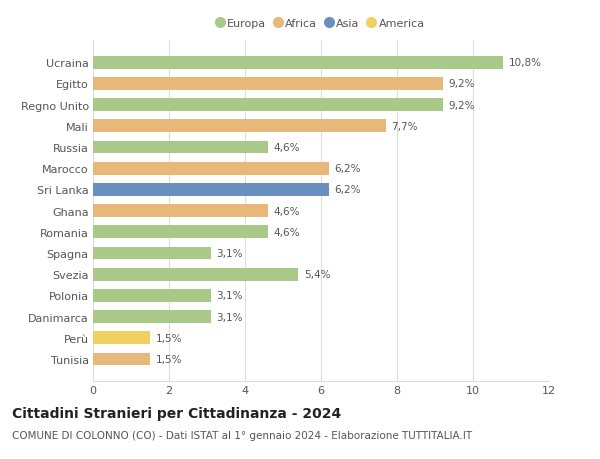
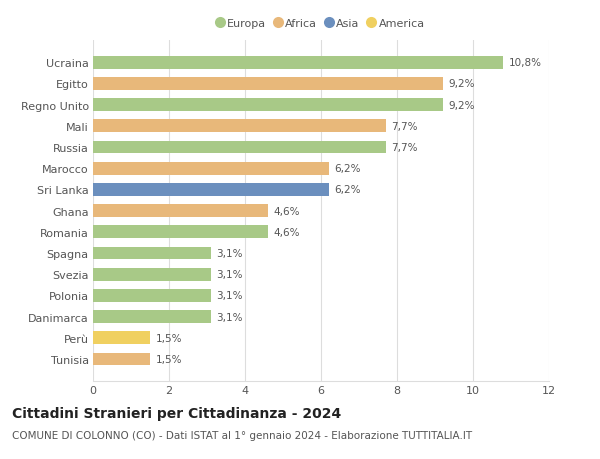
Russia: 4,6% -> 7,7%
Svezia: 5,4% -> 3,1%
